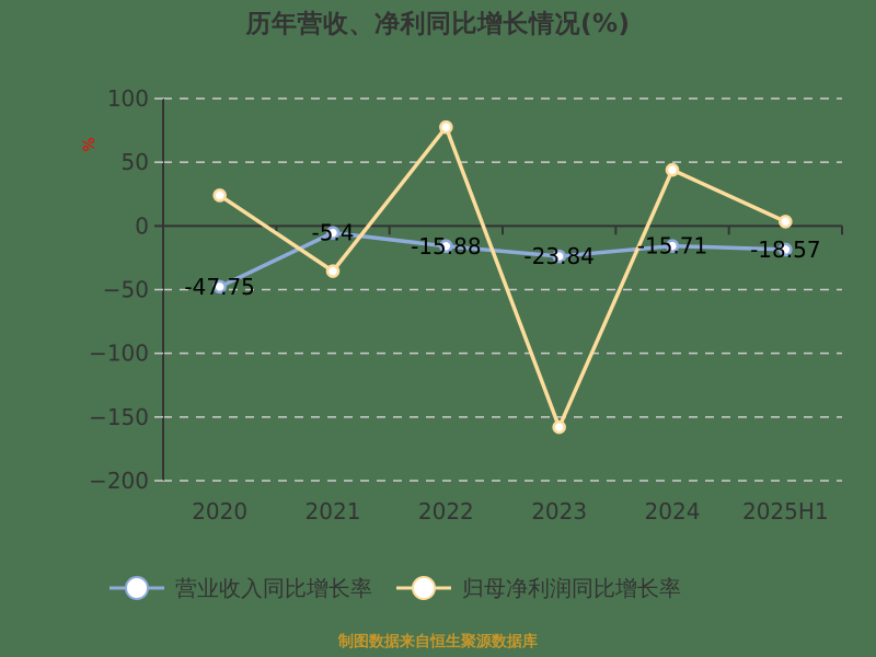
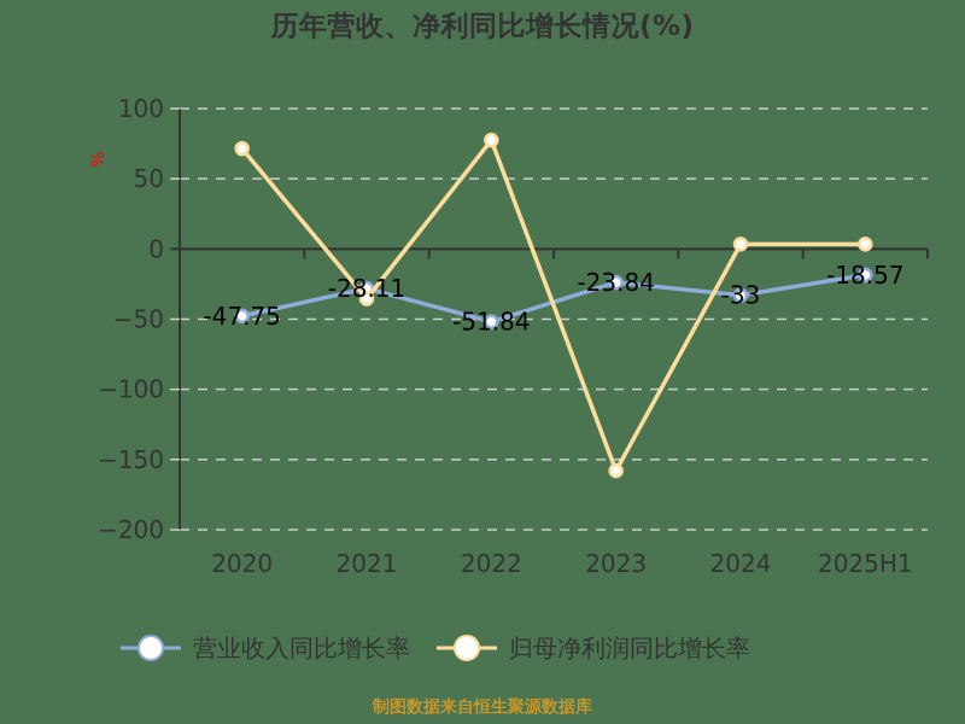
归母净利润同比增长率/2020: 24 -> 72
营业收入同比增长率/2021: -5.4 -> -28.11
营业收入同比增长率/2022: -15.88 -> -51.84
营业收入同比增长率/2024: -15.71 -> -33
归母净利润同比增长率/2024: 44 -> 3
